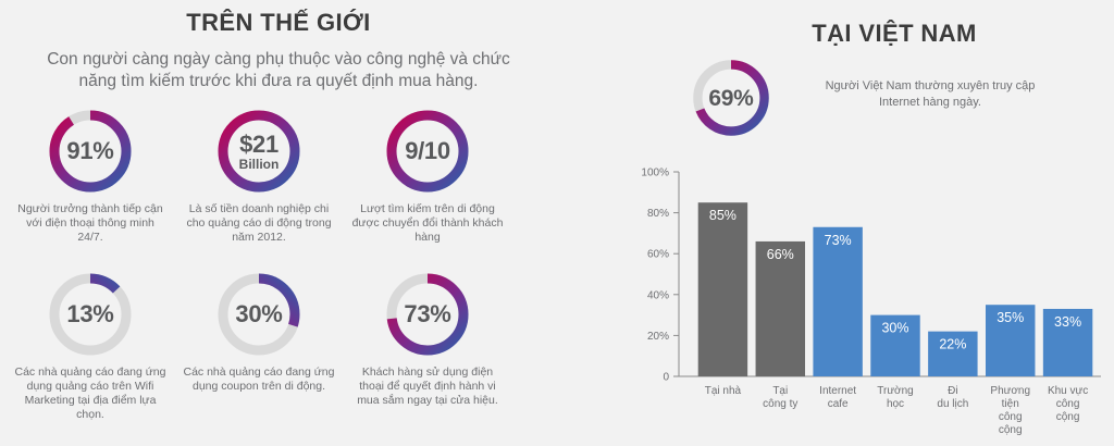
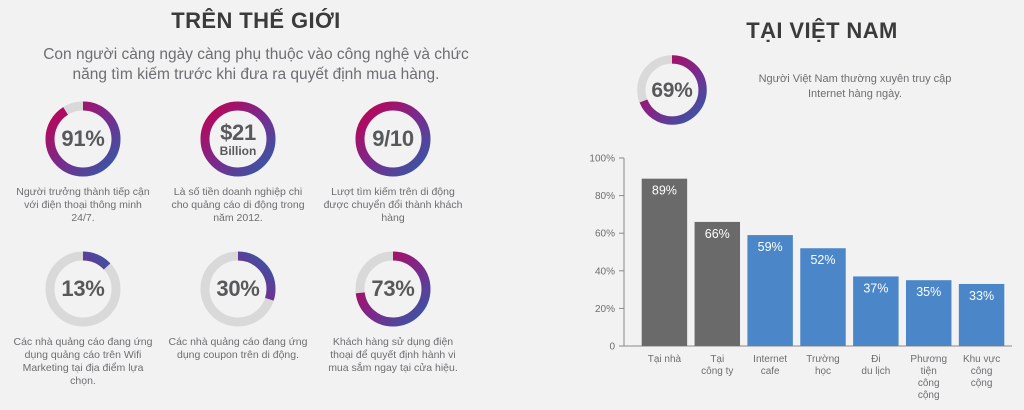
Tại nhà: 85% -> 89%
Internet cafe: 73% -> 59%
Trường học: 30% -> 52%
Đi du lịch: 22% -> 37%
